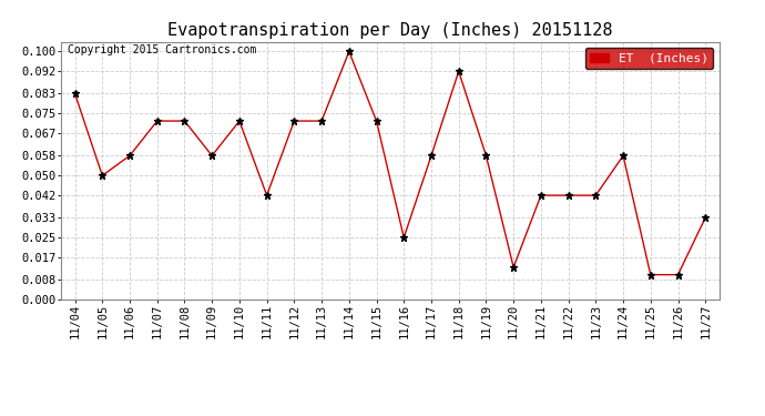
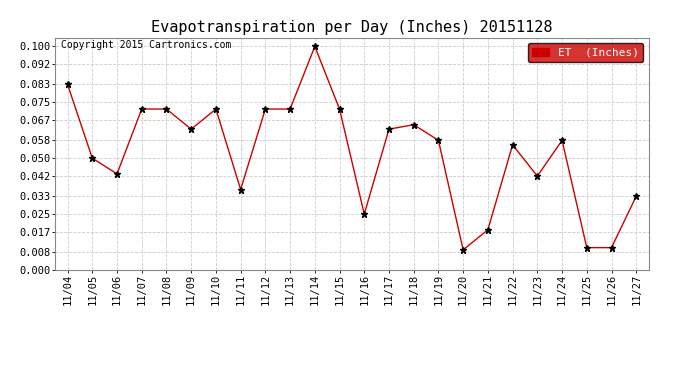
11/06: 0.058 -> 0.043
11/09: 0.058 -> 0.063
11/11: 0.042 -> 0.036
11/17: 0.058 -> 0.063
11/18: 0.092 -> 0.065
11/20: 0.013 -> 0.009
11/21: 0.042 -> 0.018
11/22: 0.042 -> 0.056
